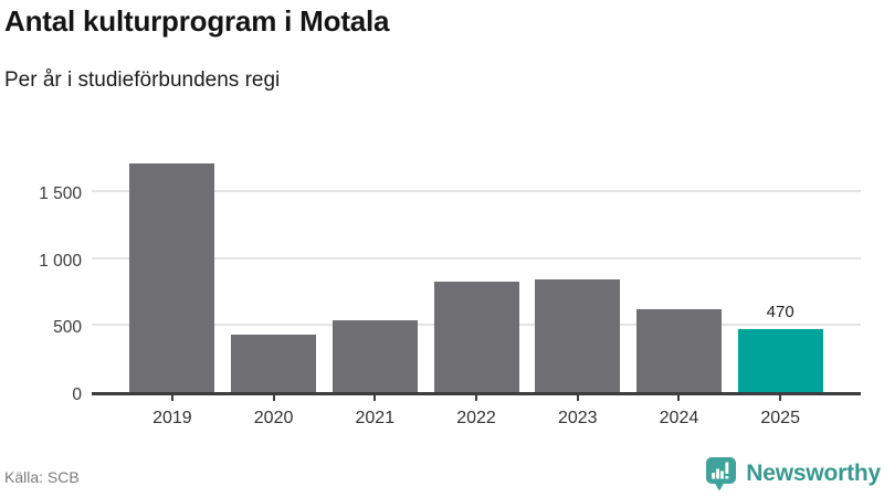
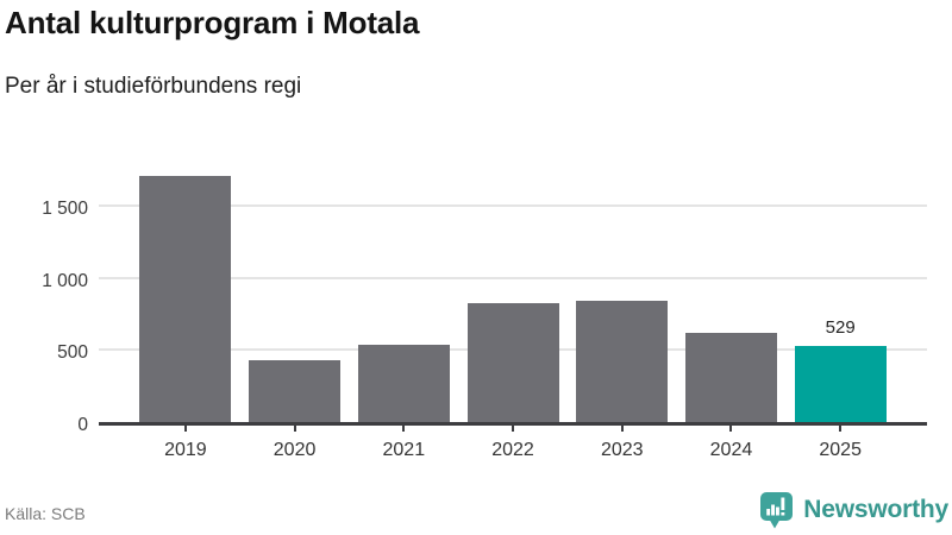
2025: 470 -> 529
